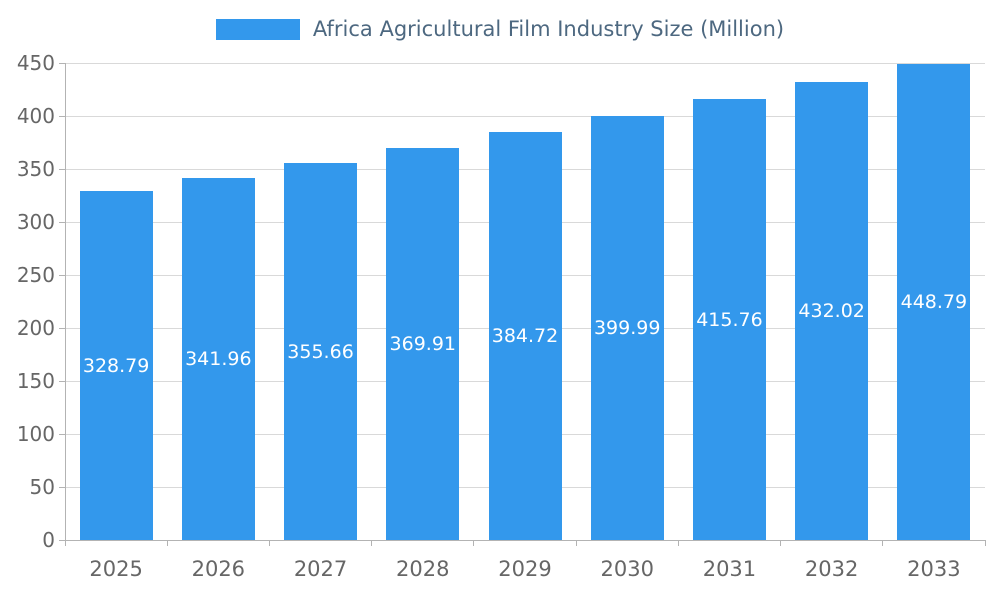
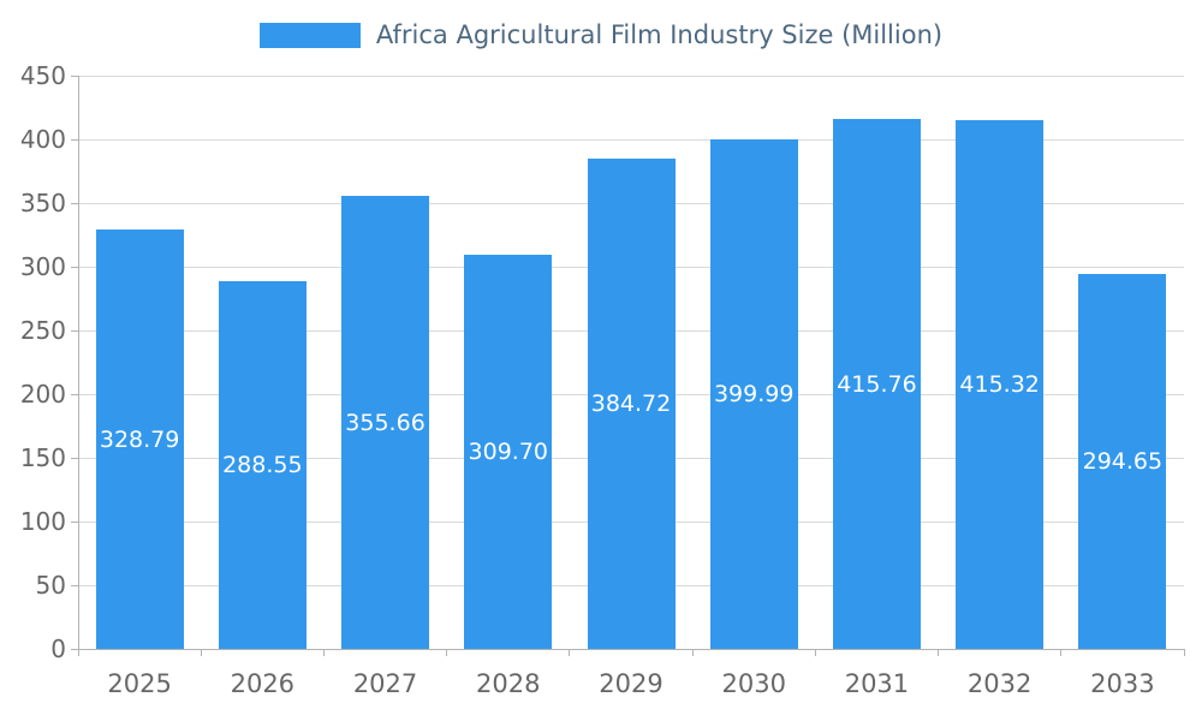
2026: 341.96 -> 288.55
2028: 369.91 -> 309.70
2032: 432.02 -> 415.32
2033: 448.79 -> 294.65
